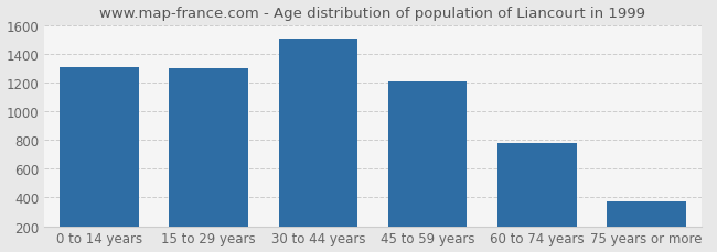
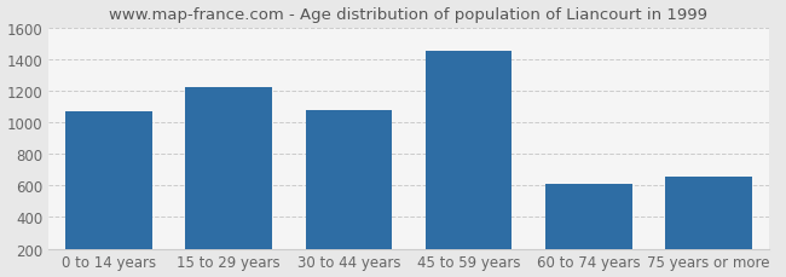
0 to 14 years: 1310 -> 1070
15 to 29 years: 1300 -> 1220
30 to 44 years: 1510 -> 1080
45 to 59 years: 1200 -> 1450
60 to 74 years: 780 -> 610
75 years or more: 370 -> 660
